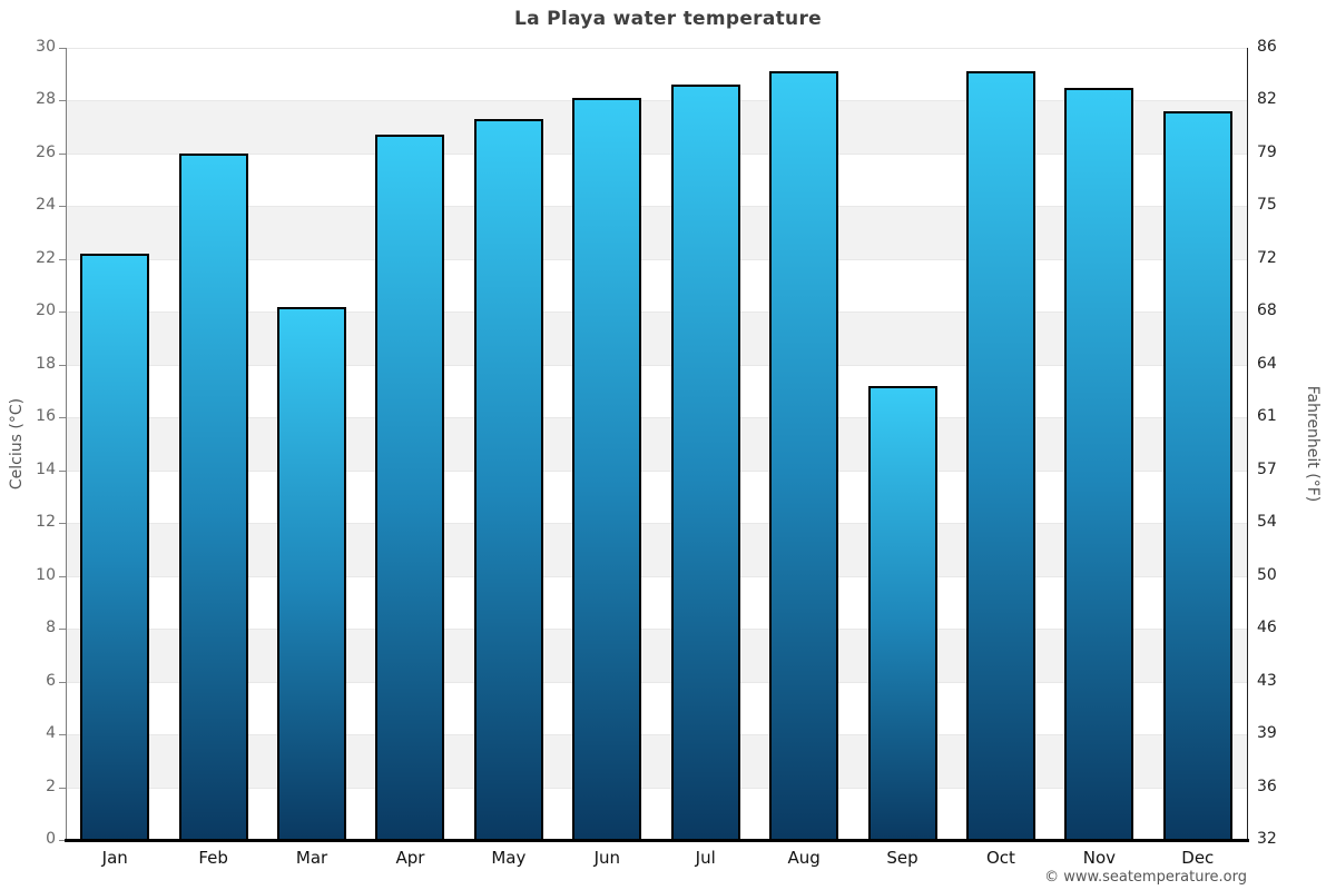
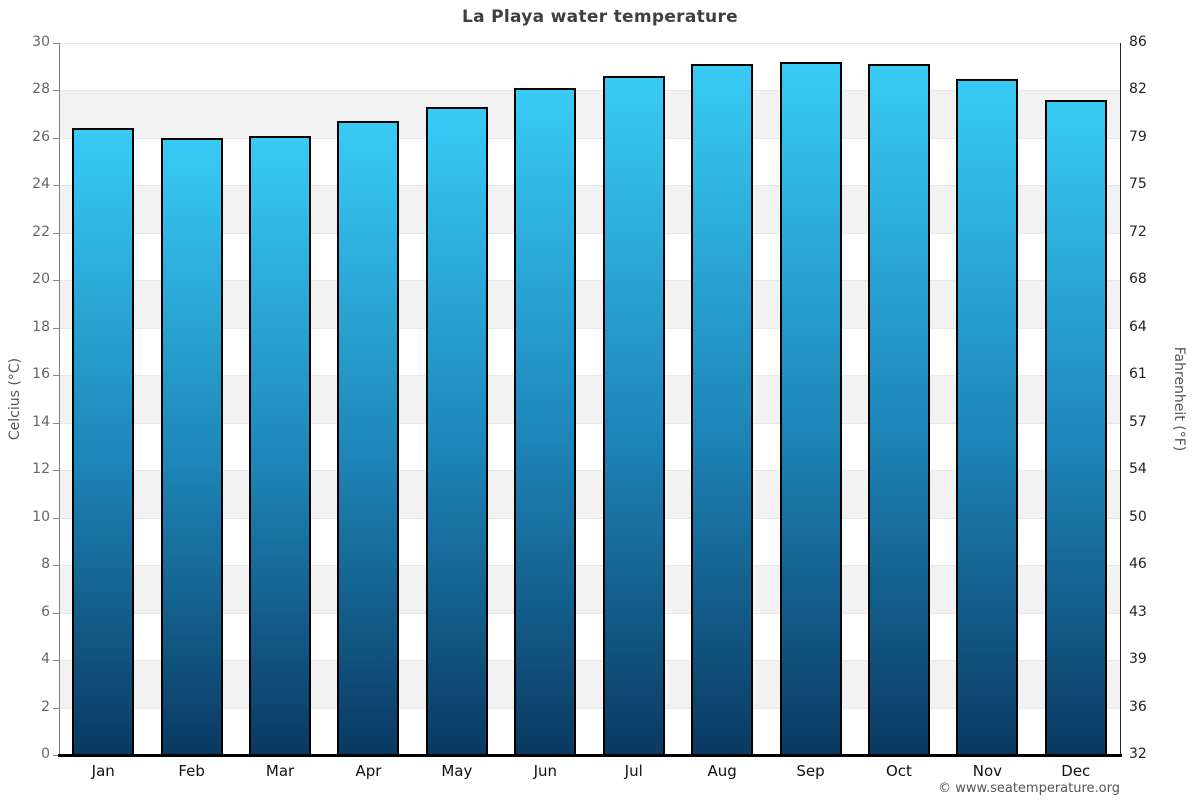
Jan: 22.2 -> 26.4
Mar: 20.2 -> 26.1
Sep: 17.2 -> 29.2
